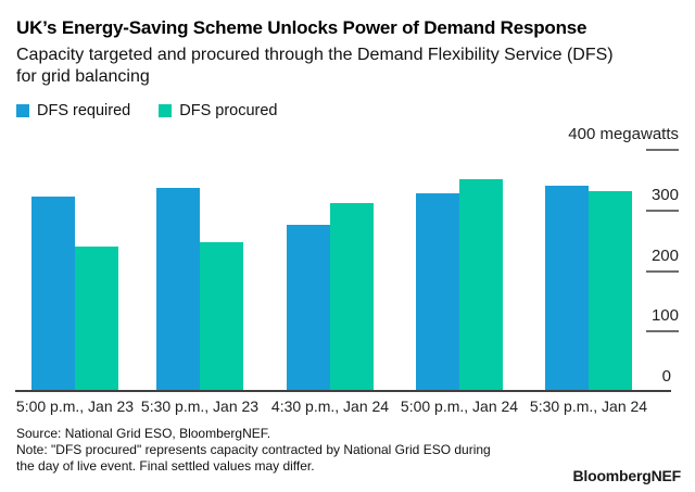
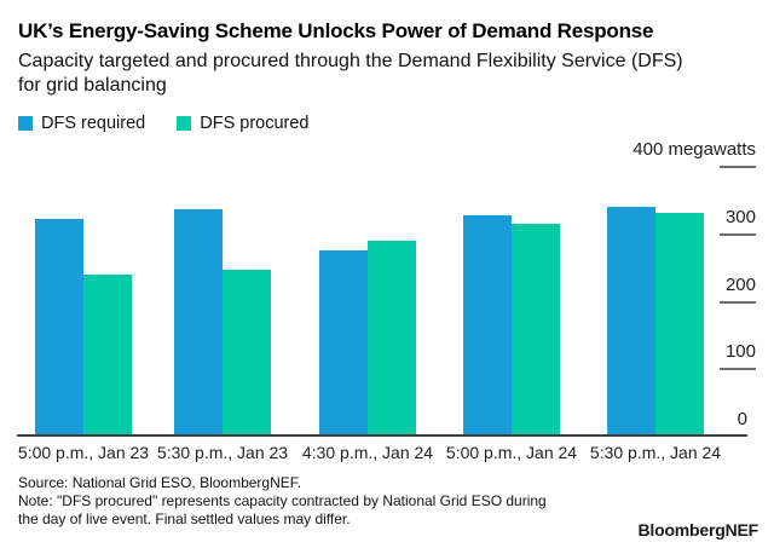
DFS procured/4:30 p.m., Jan 24: 310 -> 290
DFS procured/5:00 p.m., Jan 24: 350 -> 310
